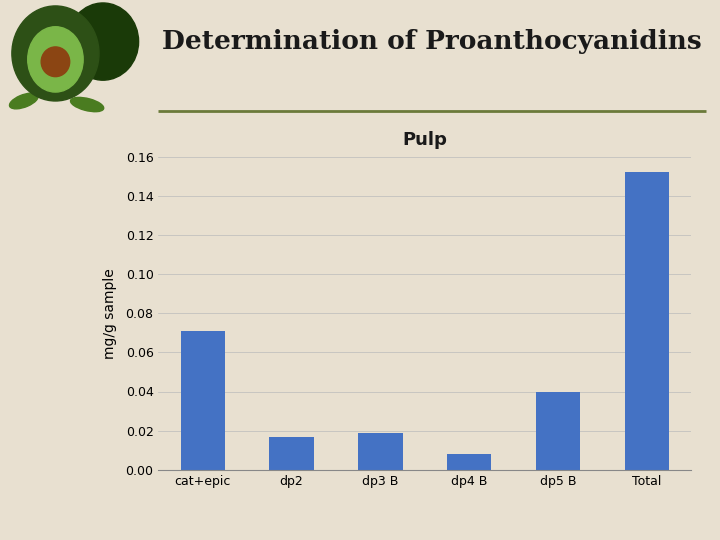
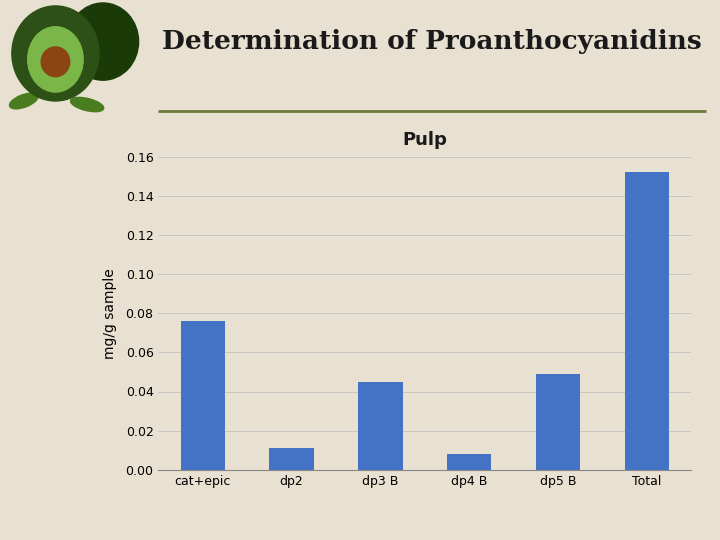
cat+epic: 0.071 -> 0.076
dp2: 0.017 -> 0.011
dp3 B: 0.019 -> 0.045
dp5 B: 0.040 -> 0.049
